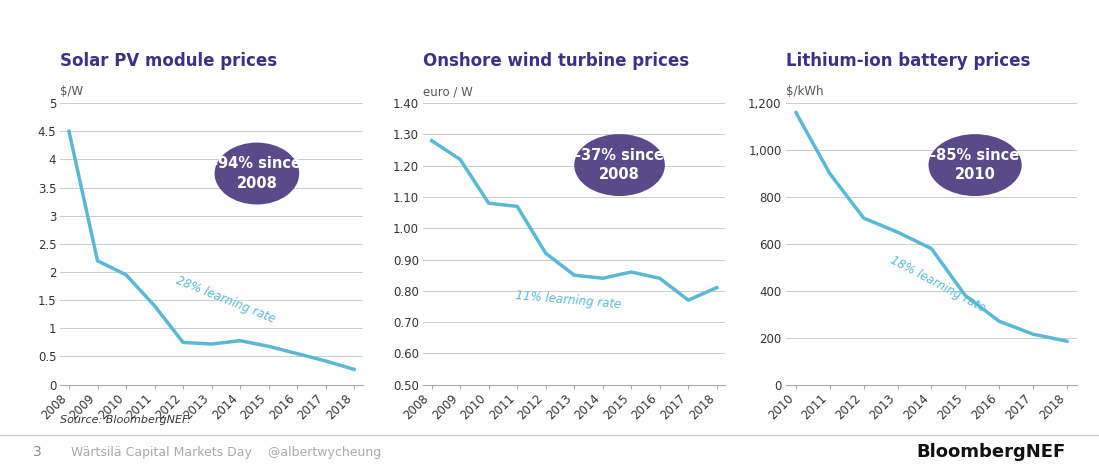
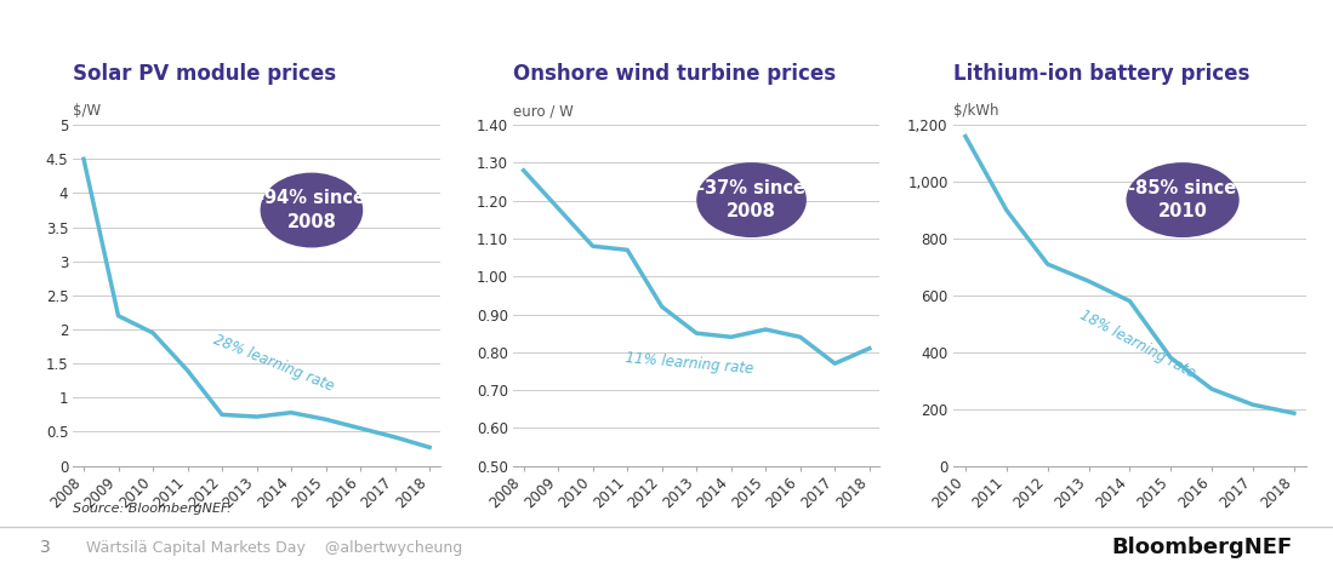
2009: 1.22 -> 1.18
